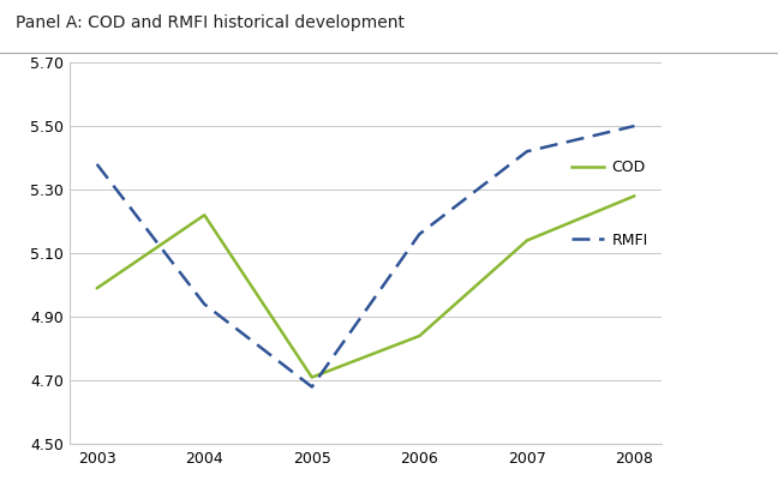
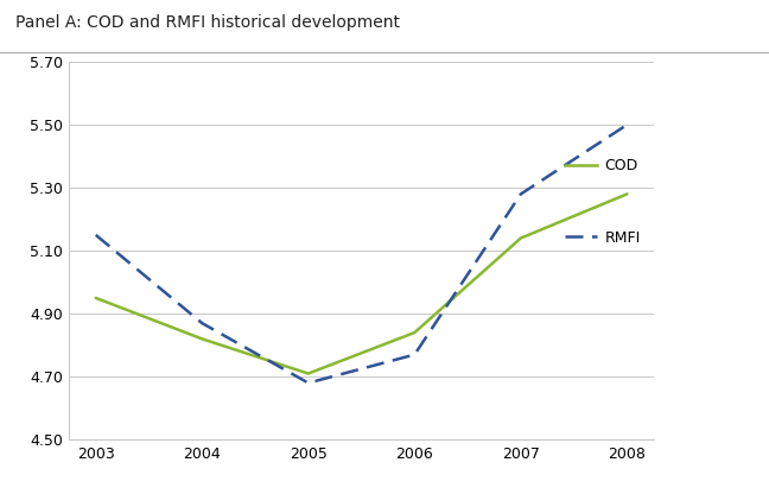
COD/2003: 4.99 -> 4.95
RMFI/2003: 5.38 -> 5.15
COD/2004: 5.22 -> 4.82
RMFI/2004: 4.94 -> 4.87
RMFI/2006: 5.16 -> 4.77
RMFI/2007: 5.42 -> 5.28
